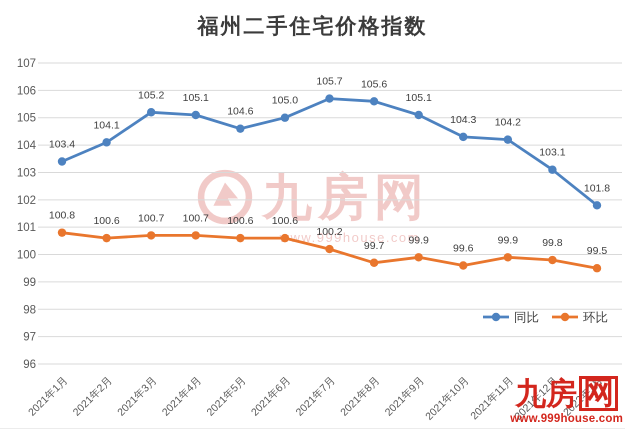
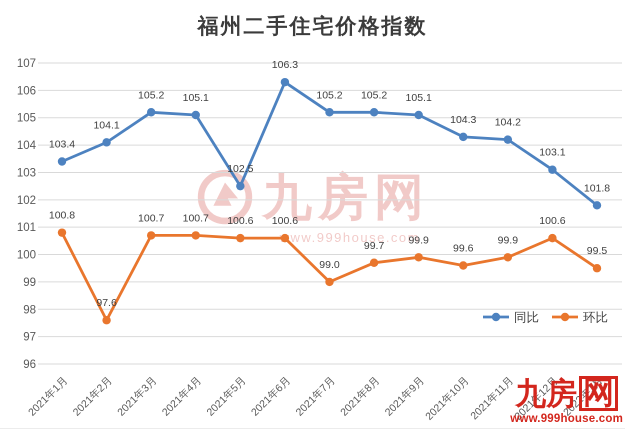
环比/2021年2月: 100.6 -> 97.6
同比/2021年5月: 104.6 -> 102.5
同比/2021年6月: 105.0 -> 106.3
同比/2021年7月: 105.7 -> 105.2
环比/2021年7月: 100.2 -> 99.0
同比/2021年8月: 105.6 -> 105.2
环比/2021年12月: 99.8 -> 100.6
